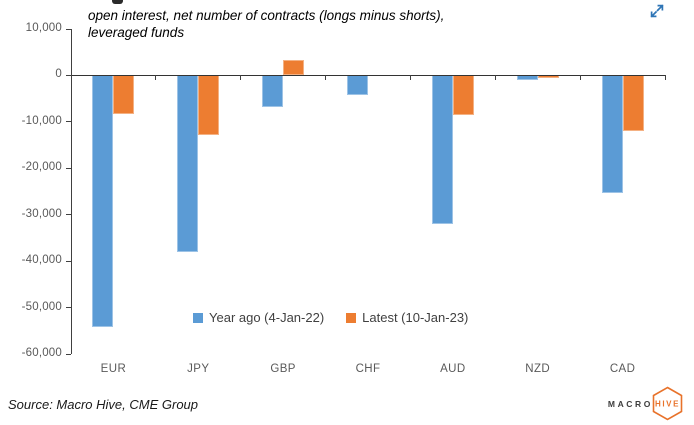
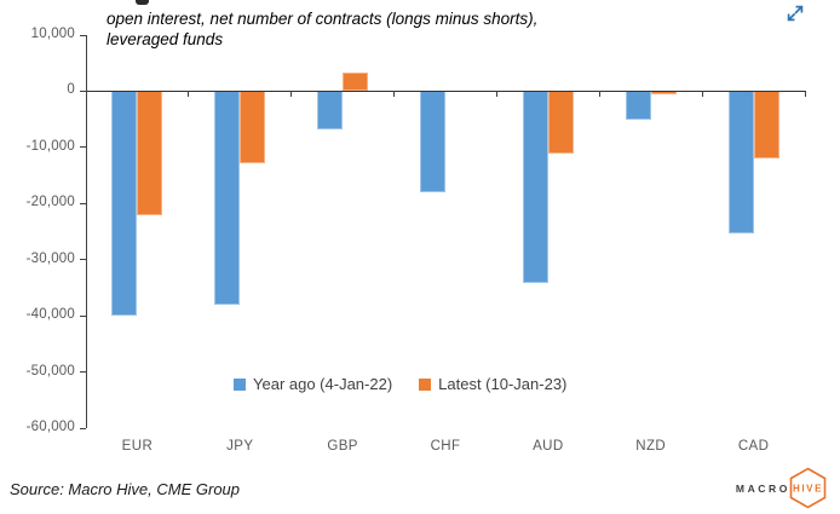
Year ago (4-Jan-22)/EUR: -54000 -> -40000
Latest (10-Jan-23)/EUR: -8000 -> -22000
Year ago (4-Jan-22)/CHF: -4000 -> -18000
Year ago (4-Jan-22)/AUD: -32000 -> -34000
Latest (10-Jan-23)/AUD: -8000 -> -11000
Year ago (4-Jan-22)/NZD: -1000 -> -5000
